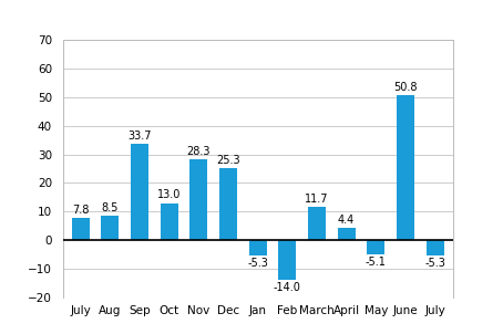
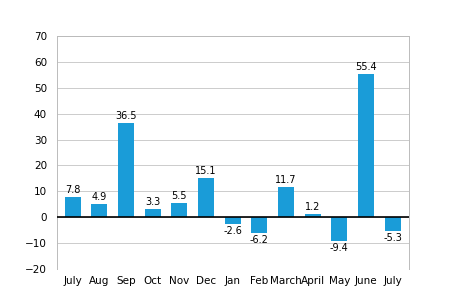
Aug: 8.5 -> 4.9
Sep: 33.7 -> 36.5
Oct: 13.0 -> 3.3
Nov: 28.3 -> 5.5
Dec: 25.3 -> 15.1
Jan: -5.3 -> -2.6
Feb: -14.0 -> -6.2
April: 4.4 -> 1.2
May: -5.1 -> -9.4
June: 50.8 -> 55.4
